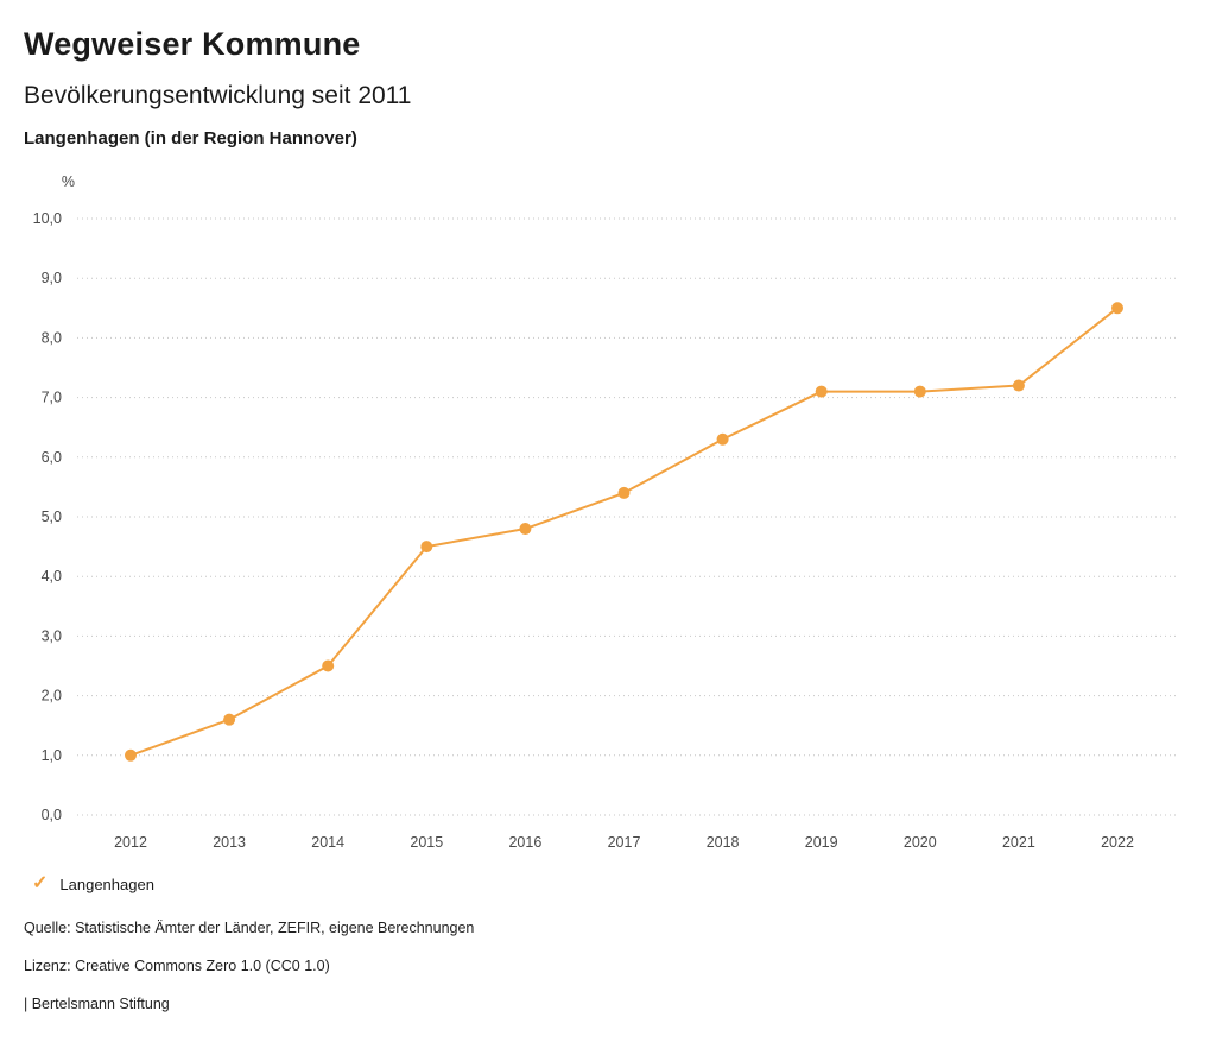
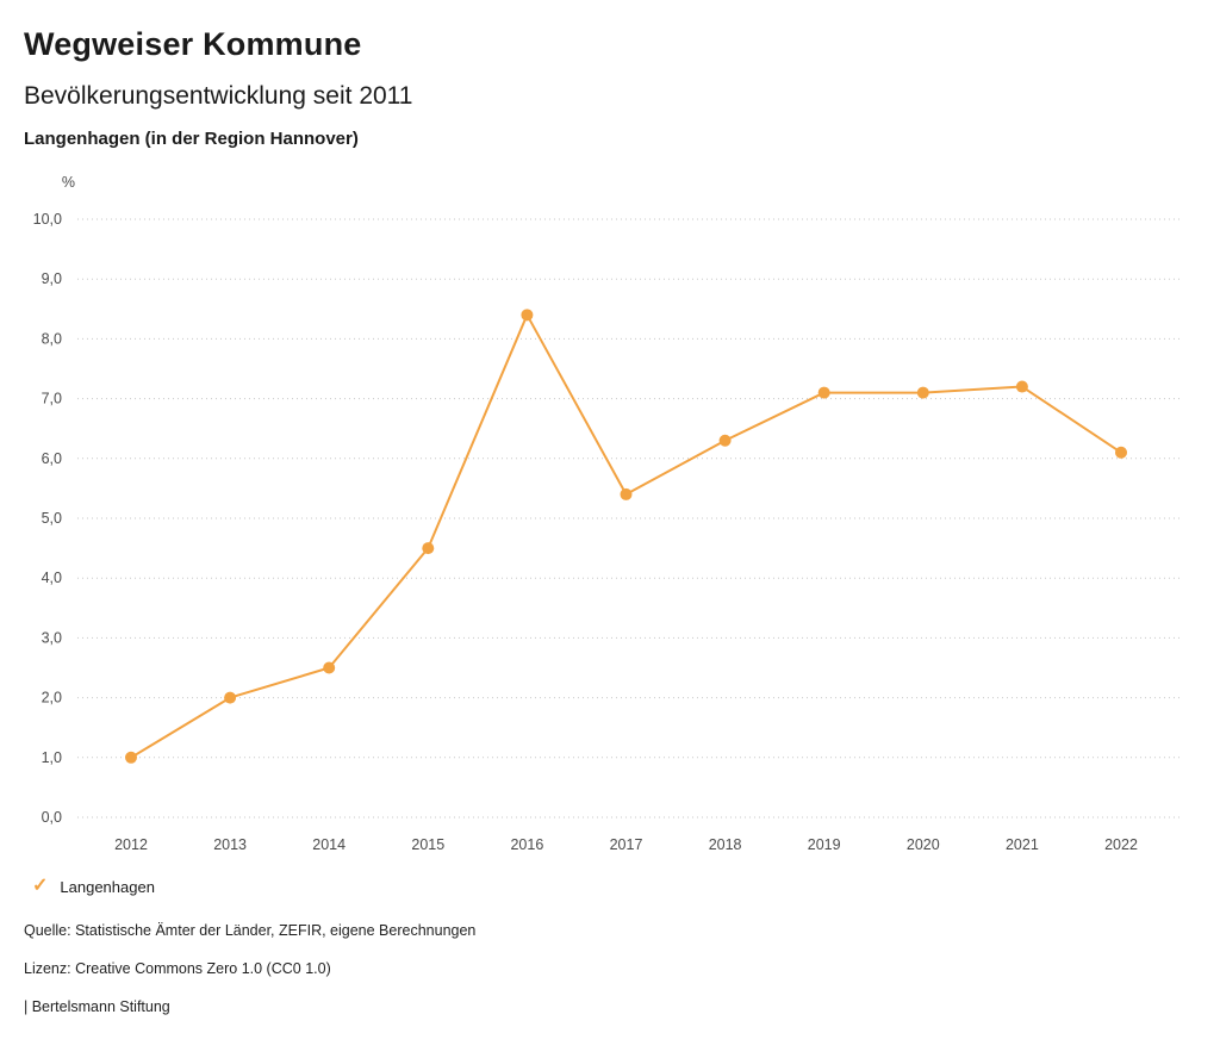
2013: 1,6 -> 2,0
2016: 4,8 -> 8,4
2022: 8,5 -> 6,1
